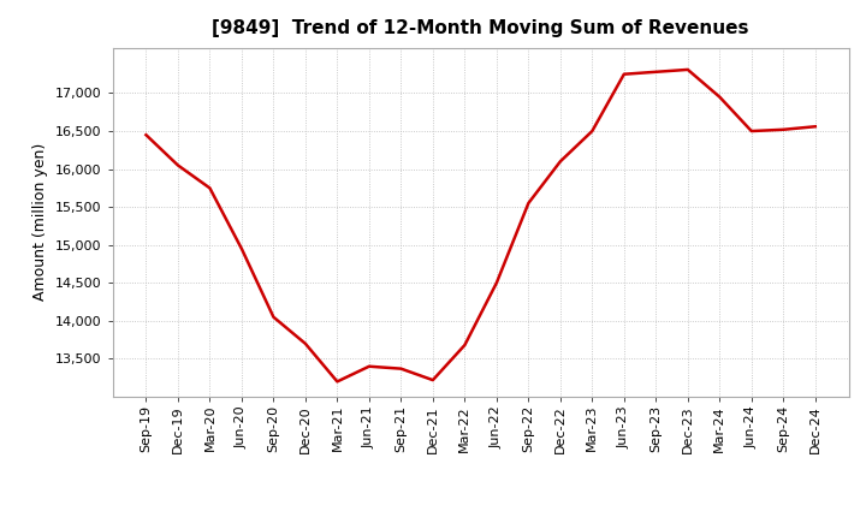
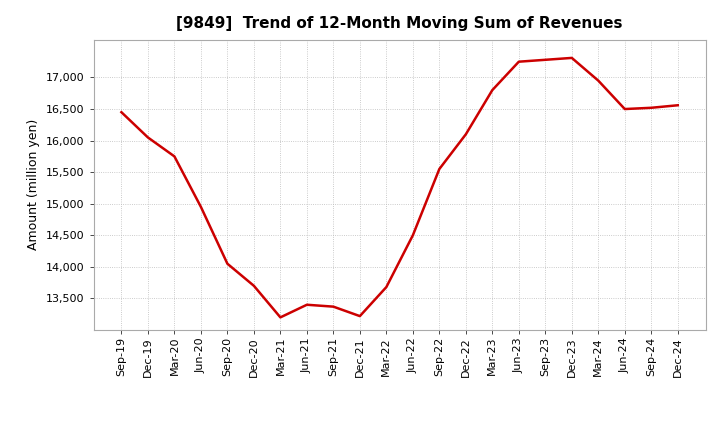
Mar-23: 16,500 -> 16,800
